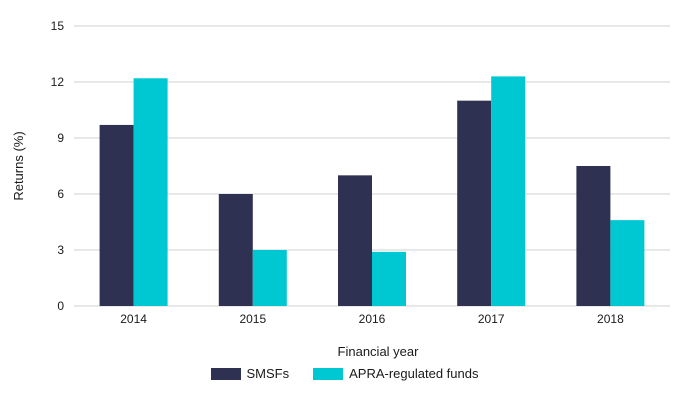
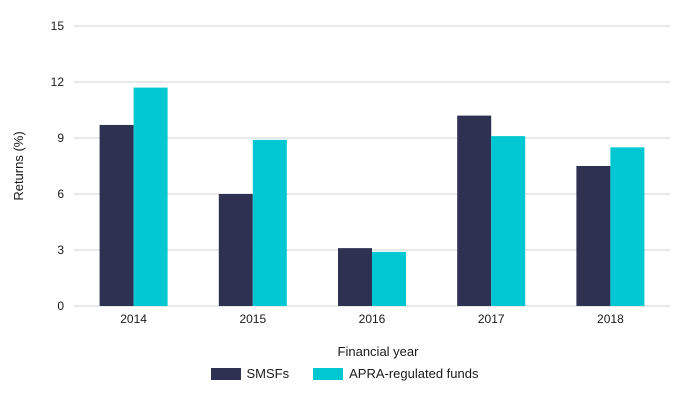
APRA-regulated funds/2014: 12.2 -> 11.7
APRA-regulated funds/2015: 3.0 -> 8.9
SMSFs/2016: 7.0 -> 3.1
SMSFs/2017: 11.0 -> 10.2
APRA-regulated funds/2017: 12.3 -> 9.1
APRA-regulated funds/2018: 4.6 -> 8.5
